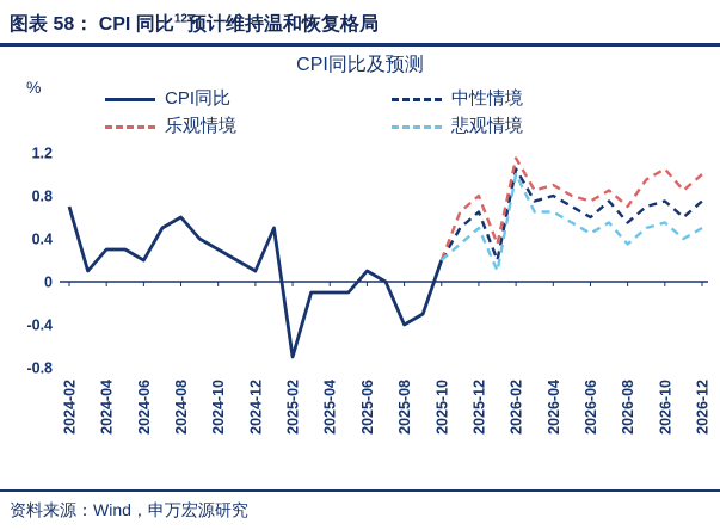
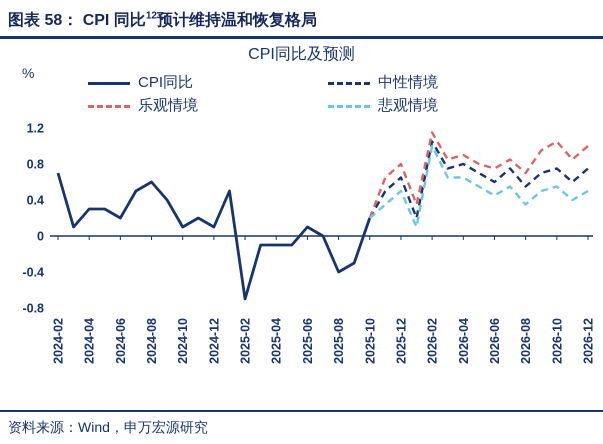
CPI同比/2024-10: 0.3 -> 0.1
